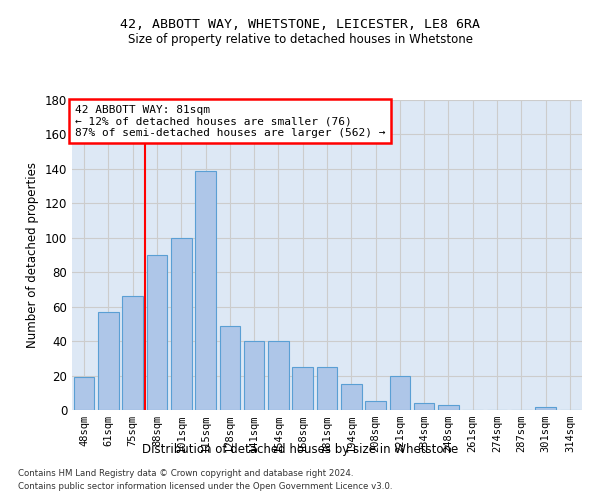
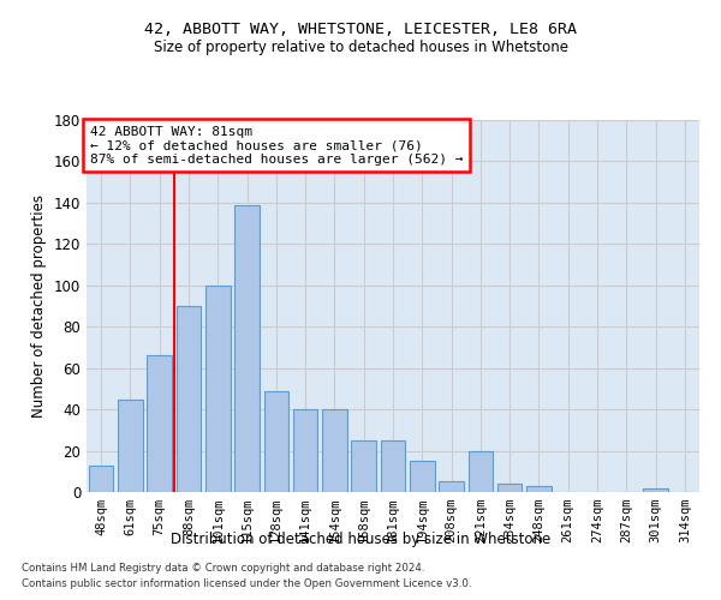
48sqm: 19 -> 13
61sqm: 57 -> 45
